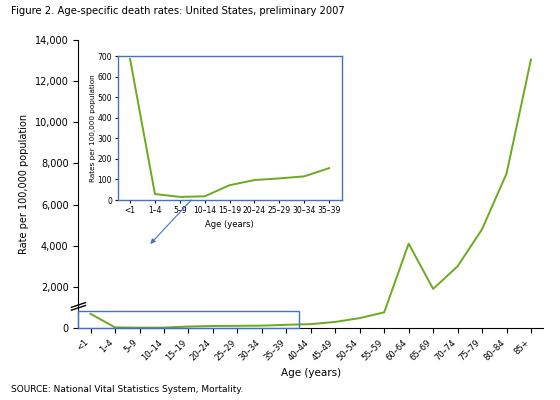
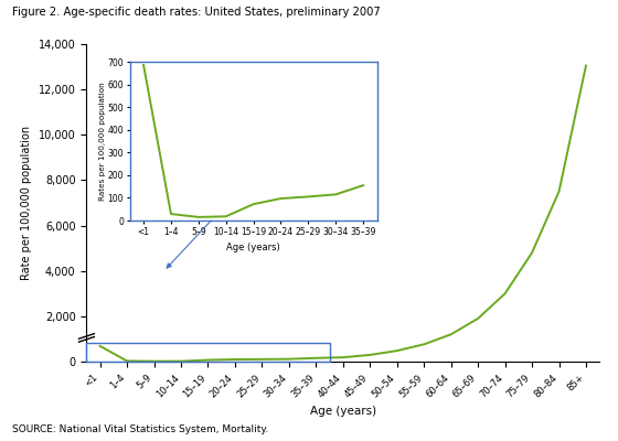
60–64: 4,100 -> 1,200
